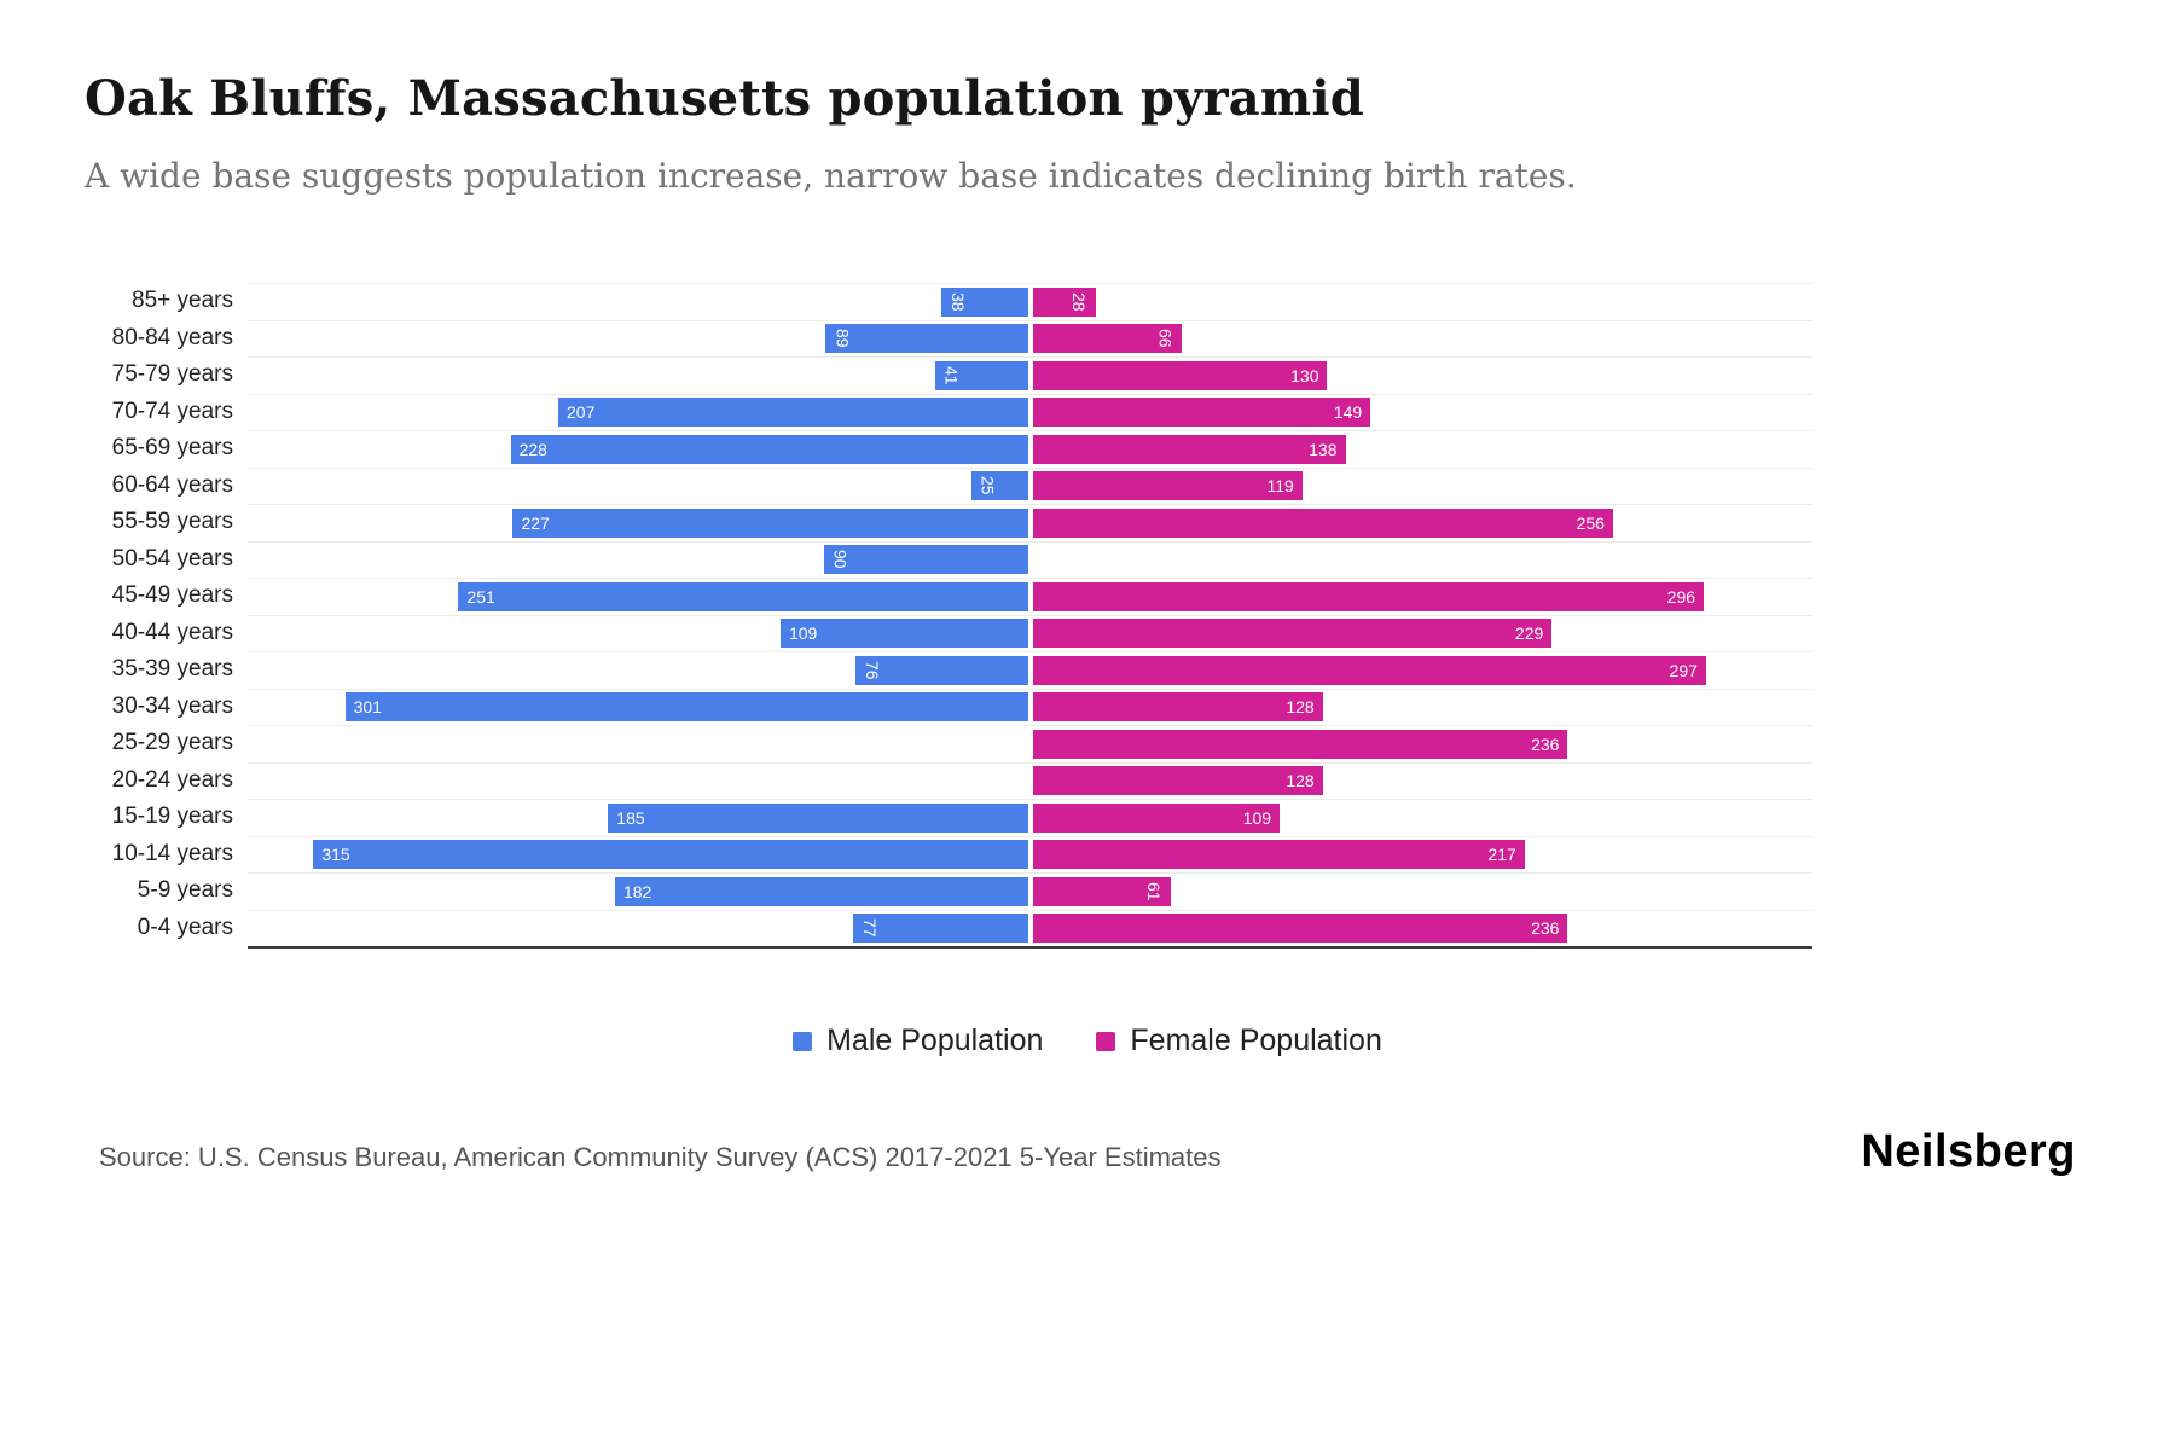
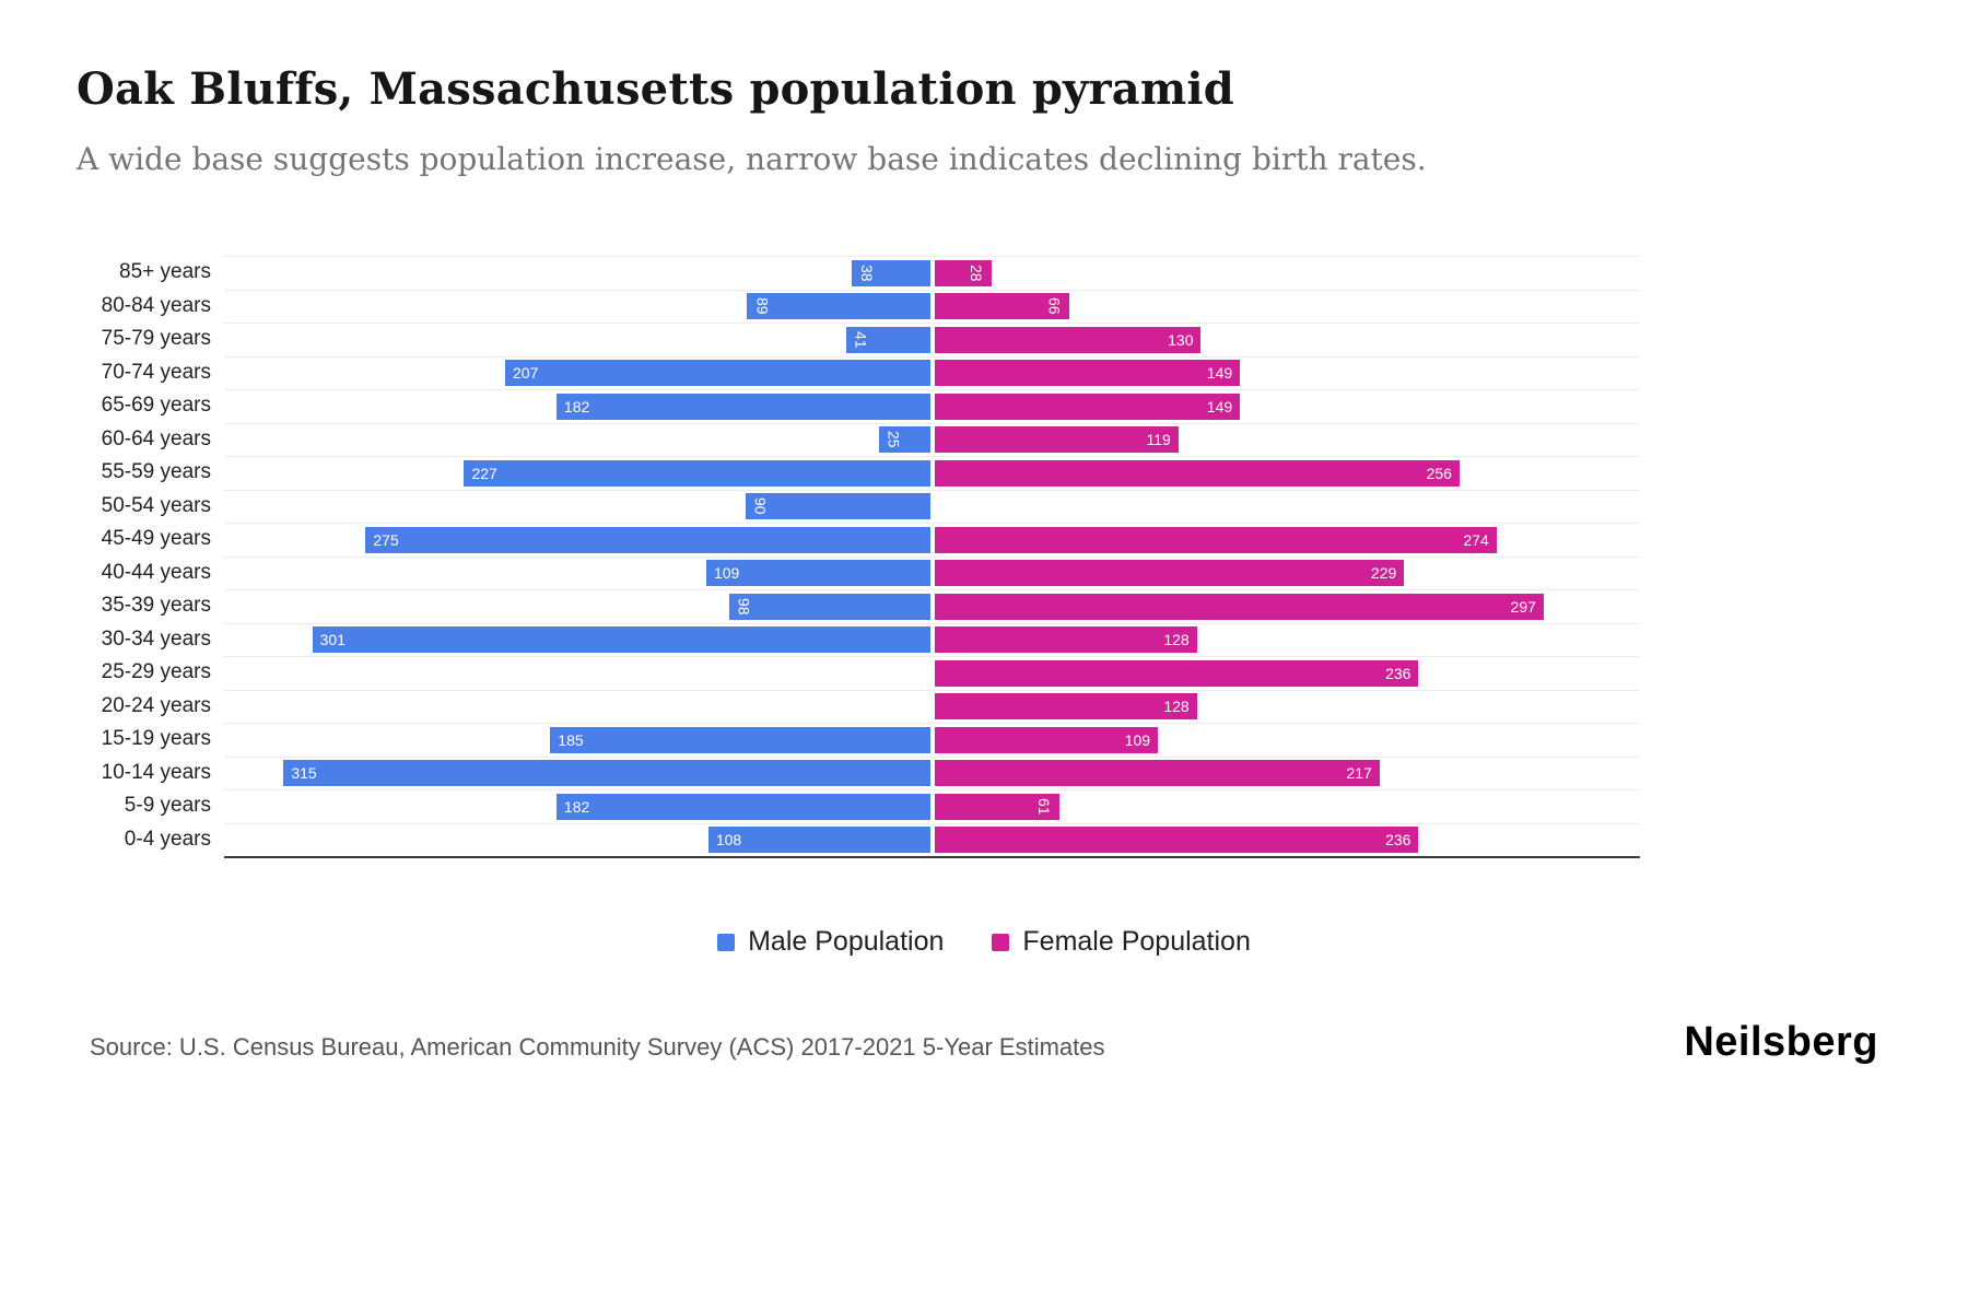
Male Population/65-69 years: 228 -> 182
Female Population/65-69 years: 138 -> 149
Male Population/45-49 years: 251 -> 275
Female Population/45-49 years: 296 -> 274
Male Population/35-39 years: 76 -> 98
Male Population/0-4 years: 77 -> 108
